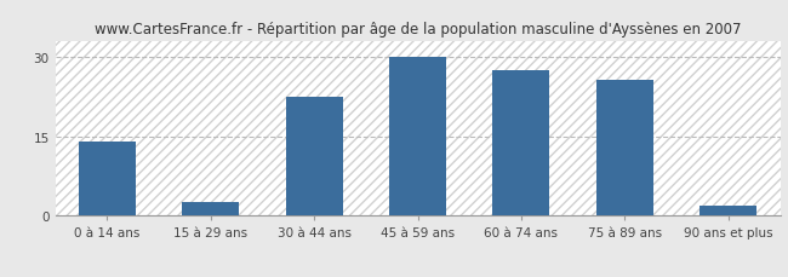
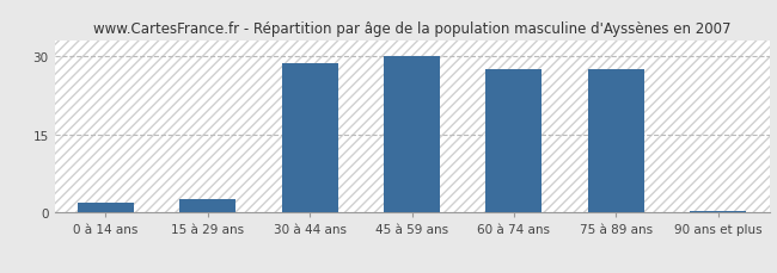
0 à 14 ans: 14.0 -> 2.0
30 à 44 ans: 22.5 -> 28.5
75 à 89 ans: 25.5 -> 27.5
90 ans et plus: 2.0 -> 0.3
